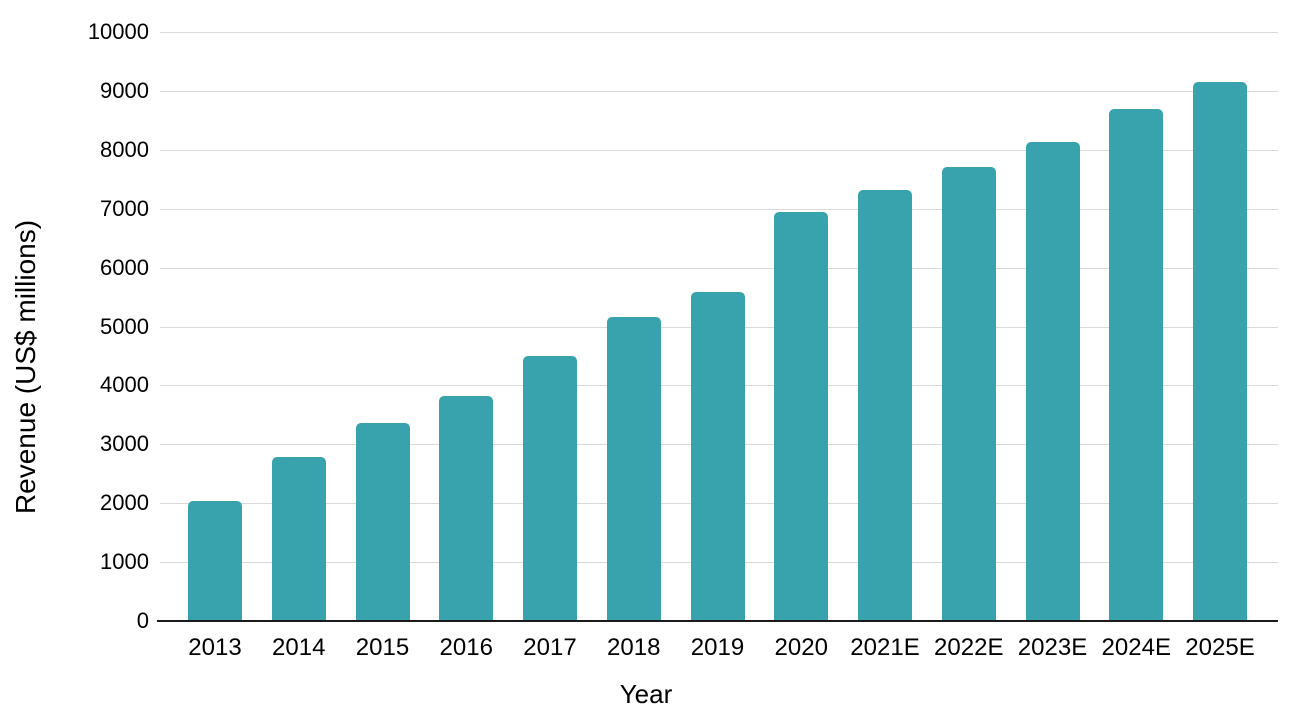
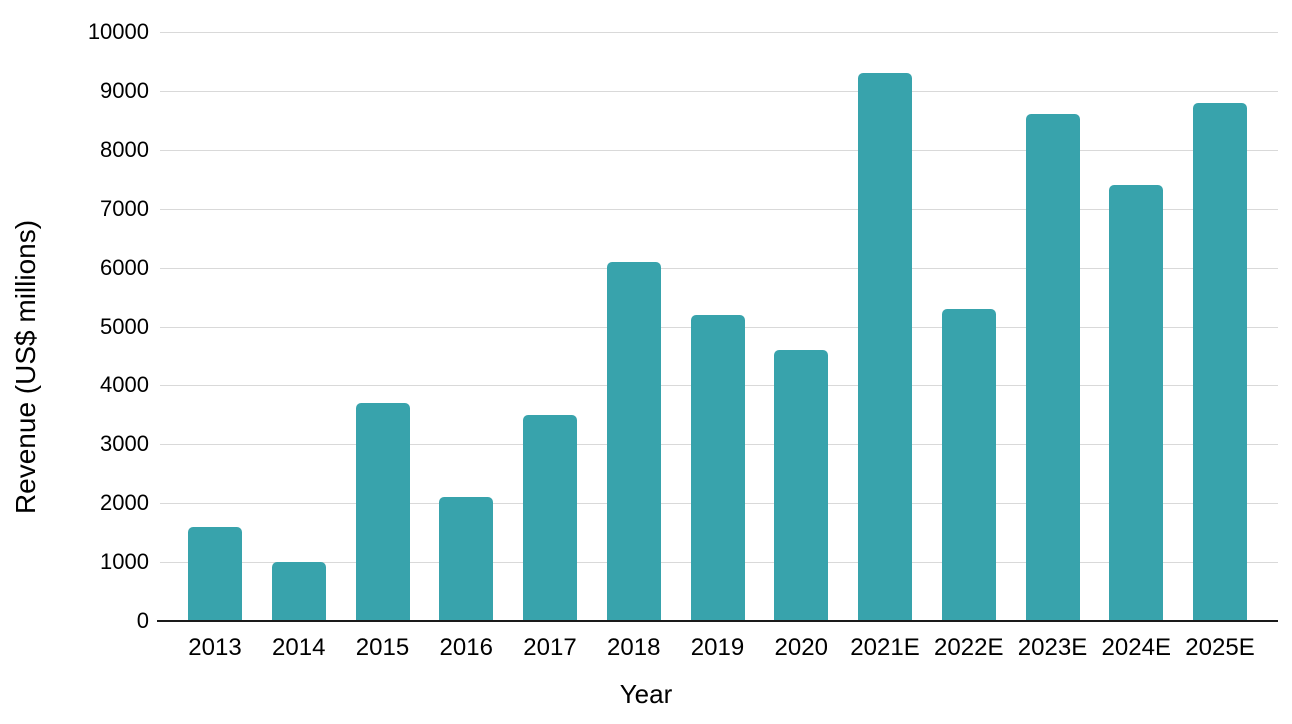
2013: 2000 -> 1600
2014: 2800 -> 1000
2015: 3400 -> 3700
2016: 3800 -> 2100
2017: 4500 -> 3500
2018: 5200 -> 6100
2019: 5600 -> 5200
2020: 7000 -> 4600
2021E: 7300 -> 9300
2022E: 7700 -> 5300
2023E: 8100 -> 8600
2024E: 8700 -> 7400
2025E: 9200 -> 8800
